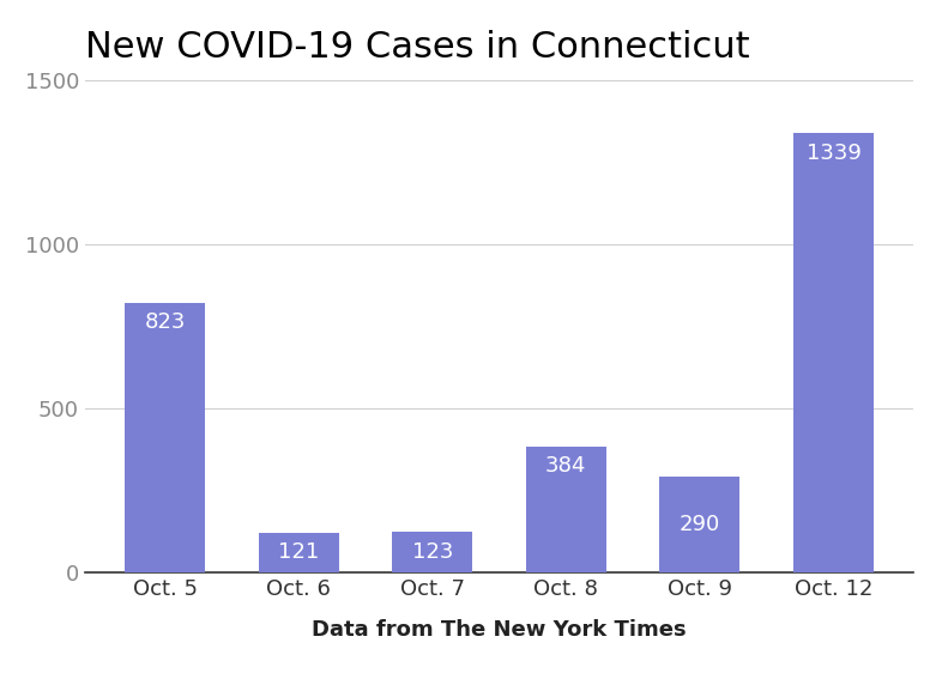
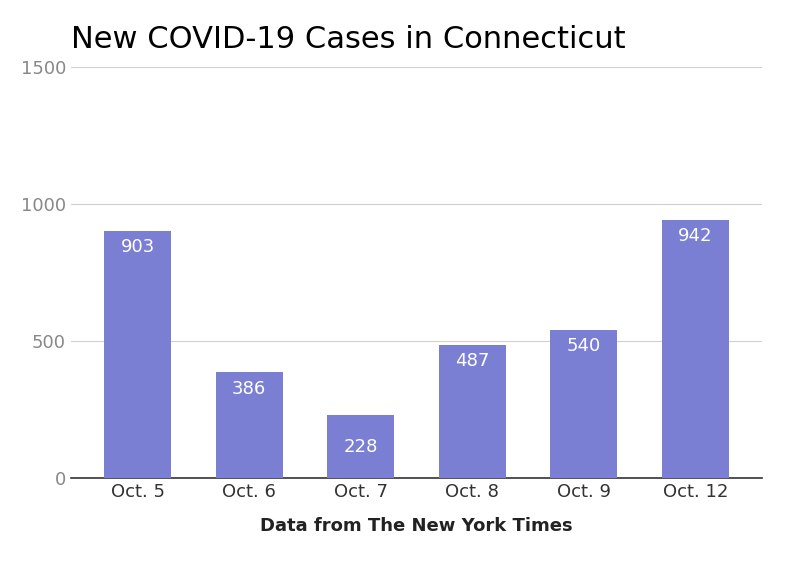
Oct. 5: 823 -> 903
Oct. 6: 121 -> 386
Oct. 7: 123 -> 228
Oct. 8: 384 -> 487
Oct. 9: 290 -> 540
Oct. 12: 1339 -> 942
